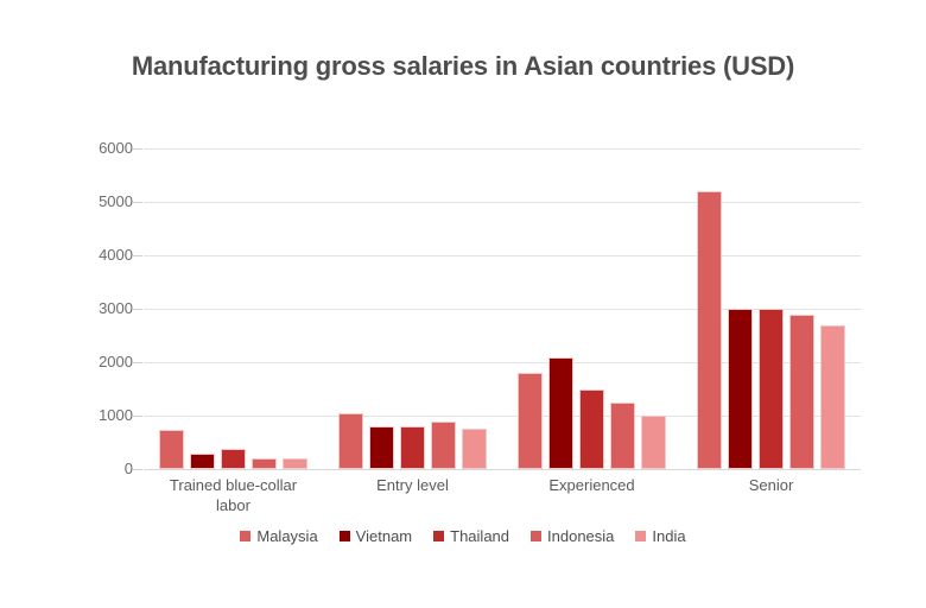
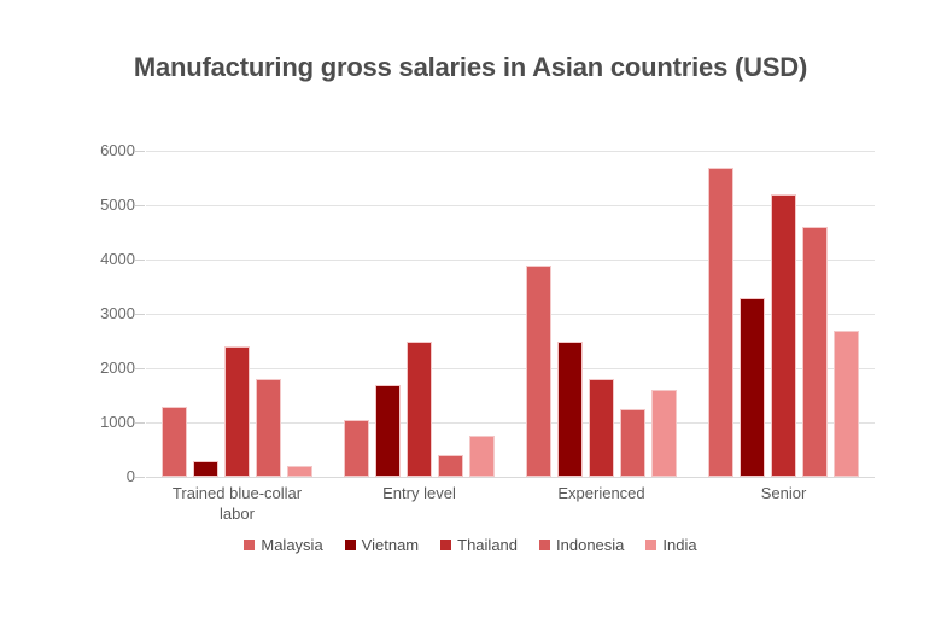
Malaysia/Trained blue-collar labor: 700 -> 1300
Thailand/Trained blue-collar labor: 400 -> 2400
Indonesia/Trained blue-collar labor: 200 -> 1800
Vietnam/Entry level: 800 -> 1700
Thailand/Entry level: 800 -> 2500
Indonesia/Entry level: 900 -> 400
Malaysia/Experienced: 1800 -> 3900
Vietnam/Experienced: 2100 -> 2500
Thailand/Experienced: 1500 -> 1800
India/Experienced: 1000 -> 1600
Malaysia/Senior: 5200 -> 5700
Vietnam/Senior: 3000 -> 3300
Thailand/Senior: 3000 -> 5200
Indonesia/Senior: 2900 -> 4600
